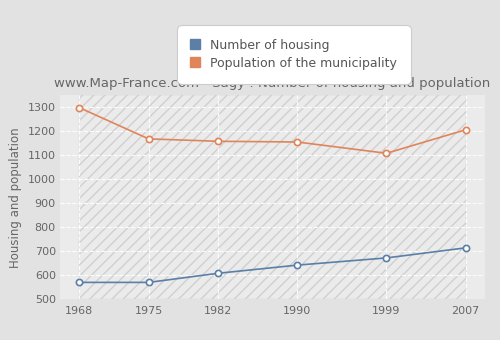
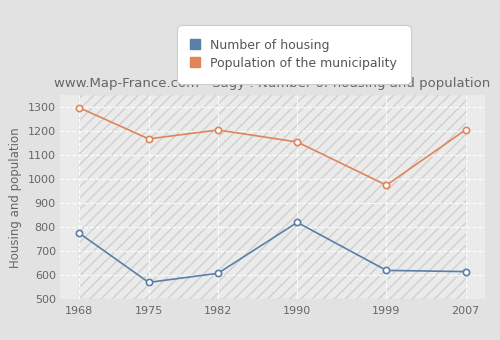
Number of housing/1968: 570 -> 775
Population of the municipality/1982: 1158 -> 1205
Number of housing/1990: 642 -> 820
Number of housing/1999: 672 -> 620
Population of the municipality/1999: 1108 -> 975
Number of housing/2007: 714 -> 615
